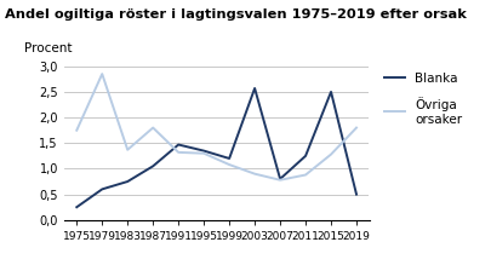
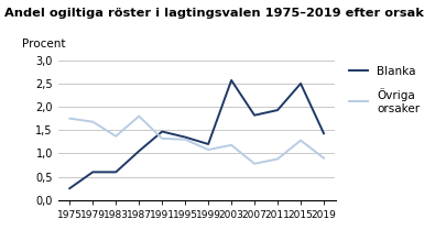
Övriga orsaker/1979: 2,85 -> 1,68
Blanka/1983: 0,75 -> 0,60
Övriga orsaker/2003: 0,90 -> 1,18
Blanka/2007: 0,80 -> 1,82
Blanka/2011: 1,25 -> 1,93
Blanka/2019: 0,50 -> 1,43
Övriga orsaker/2019: 1,80 -> 0,90
